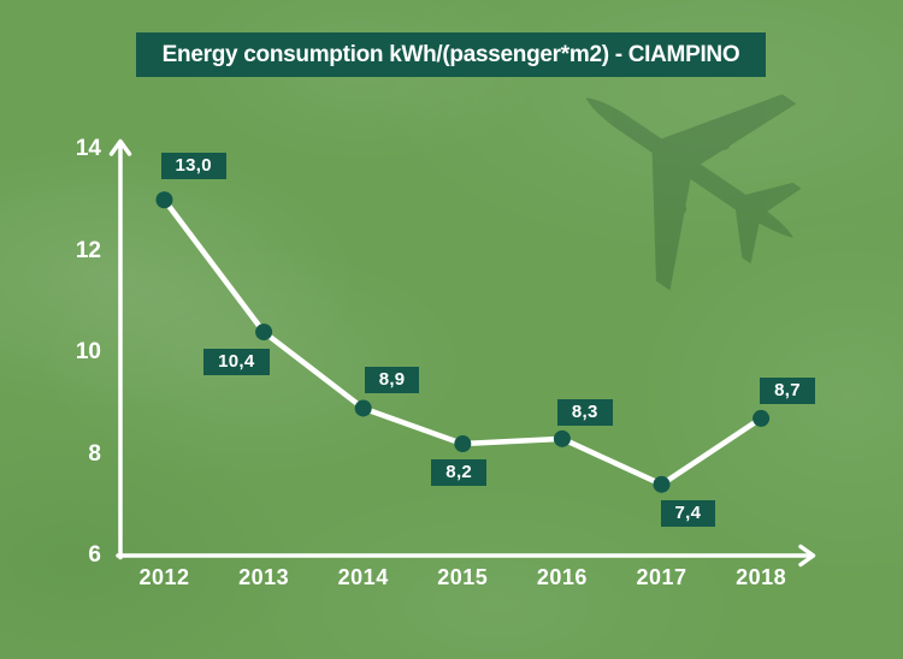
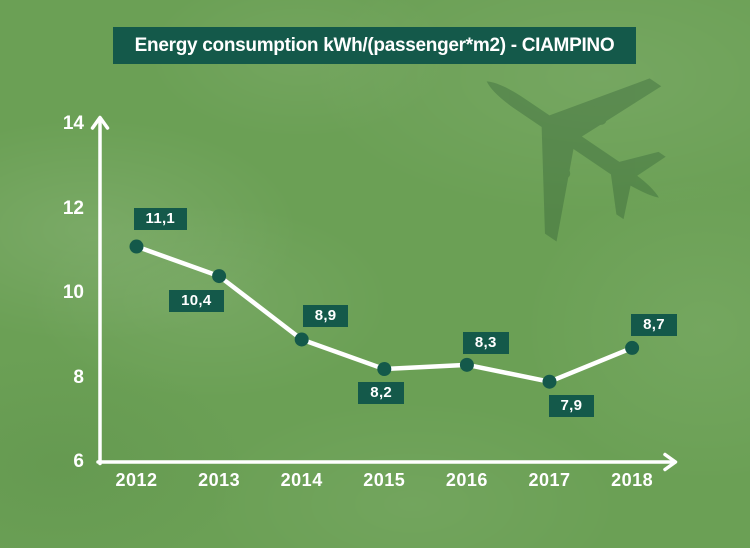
2012: 13,0 -> 11,1
2017: 7,4 -> 7,9
